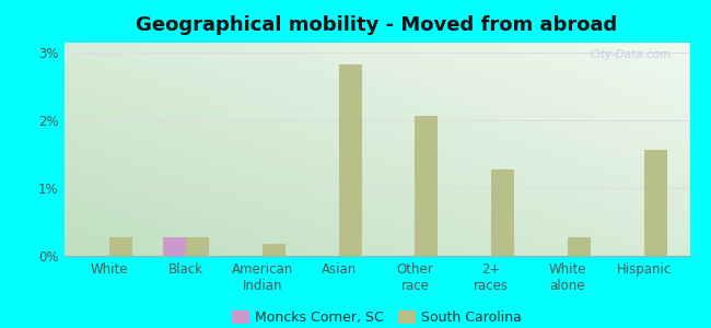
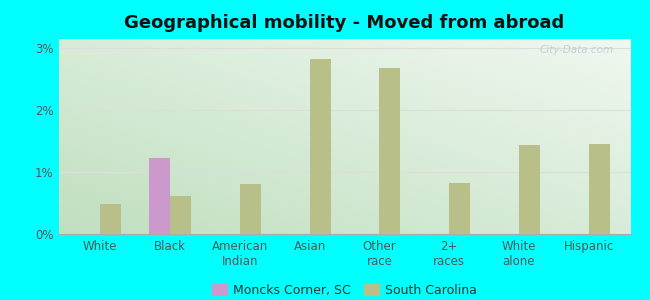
South Carolina/White: 0.28% -> 0.48%
Moncks Corner, SC/Black: 0.27% -> 1.22%
South Carolina/Black: 0.28% -> 0.62%
South Carolina/American Indian: 0.18% -> 0.80%
South Carolina/Other race: 2.07% -> 2.68%
South Carolina/2+ races: 1.28% -> 0.82%
South Carolina/White alone: 0.28% -> 1.44%
South Carolina/Hispanic: 1.57% -> 1.46%
